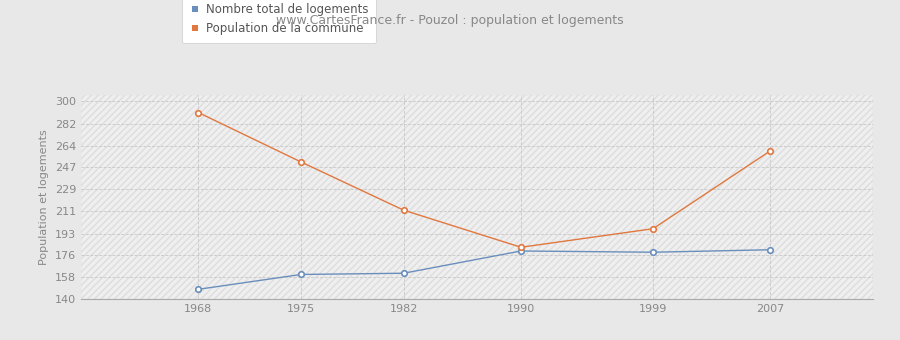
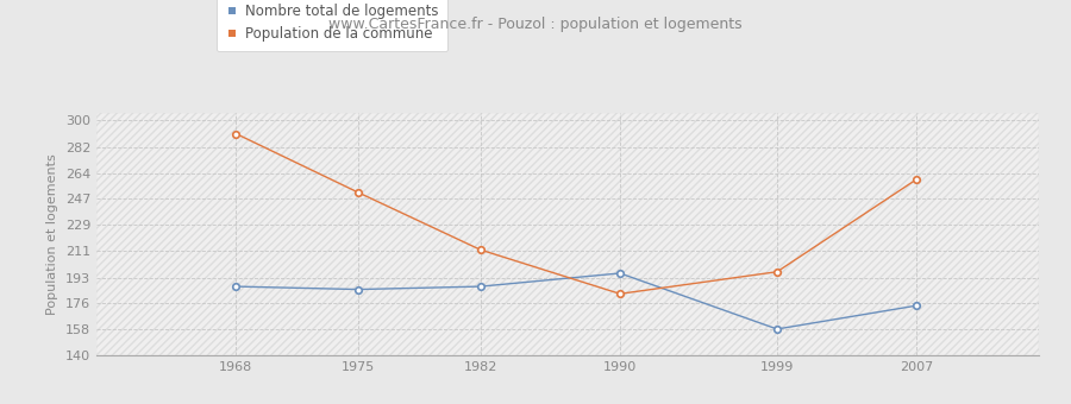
Nombre total de logements/1968: 148 -> 187
Nombre total de logements/1975: 160 -> 185
Nombre total de logements/1982: 161 -> 187
Nombre total de logements/1990: 179 -> 196
Nombre total de logements/1999: 178 -> 158
Nombre total de logements/2007: 180 -> 174
